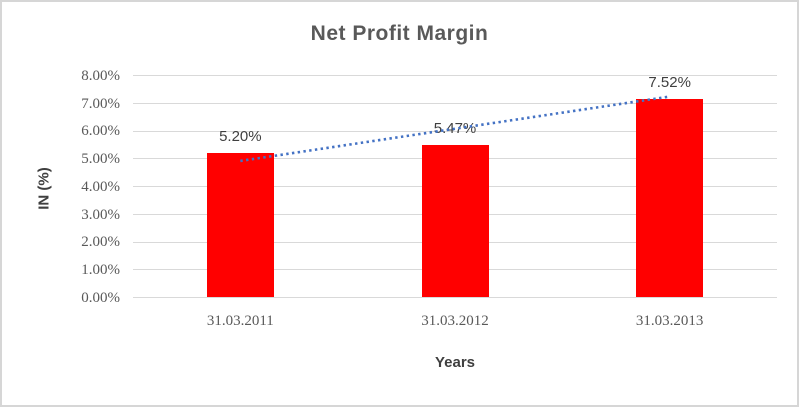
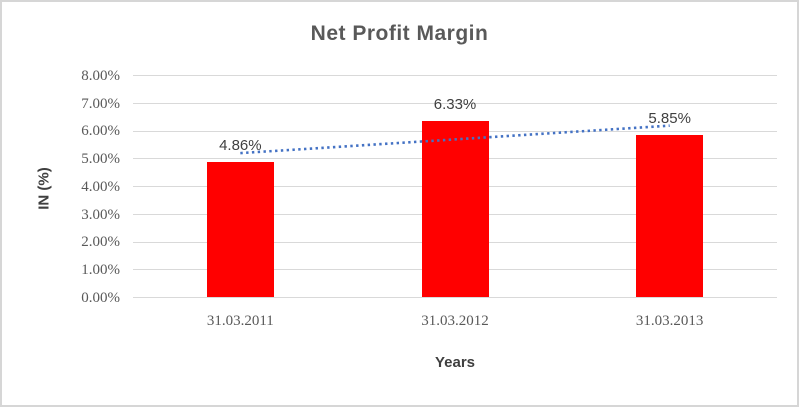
31.03.2011: 5.20% -> 4.86%
31.03.2012: 5.47% -> 6.33%
31.03.2013: 7.52% -> 5.85%
